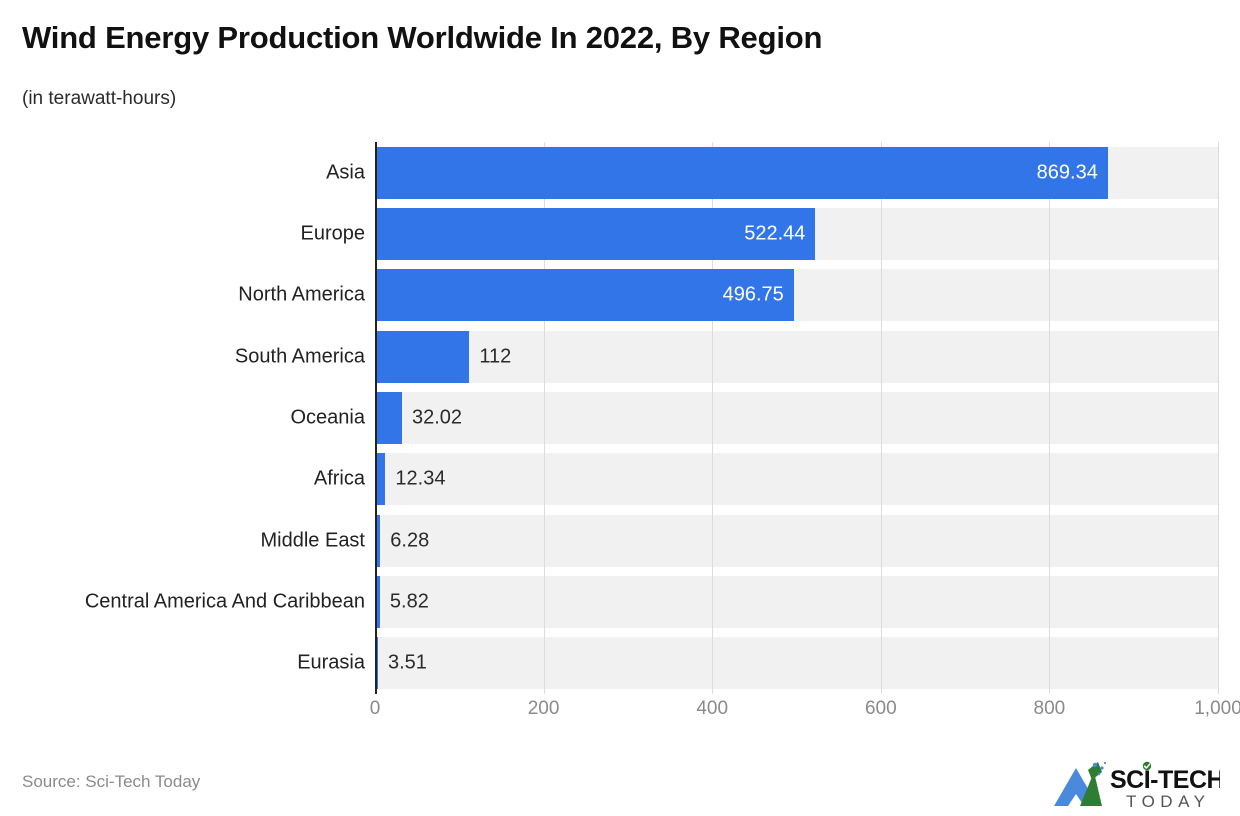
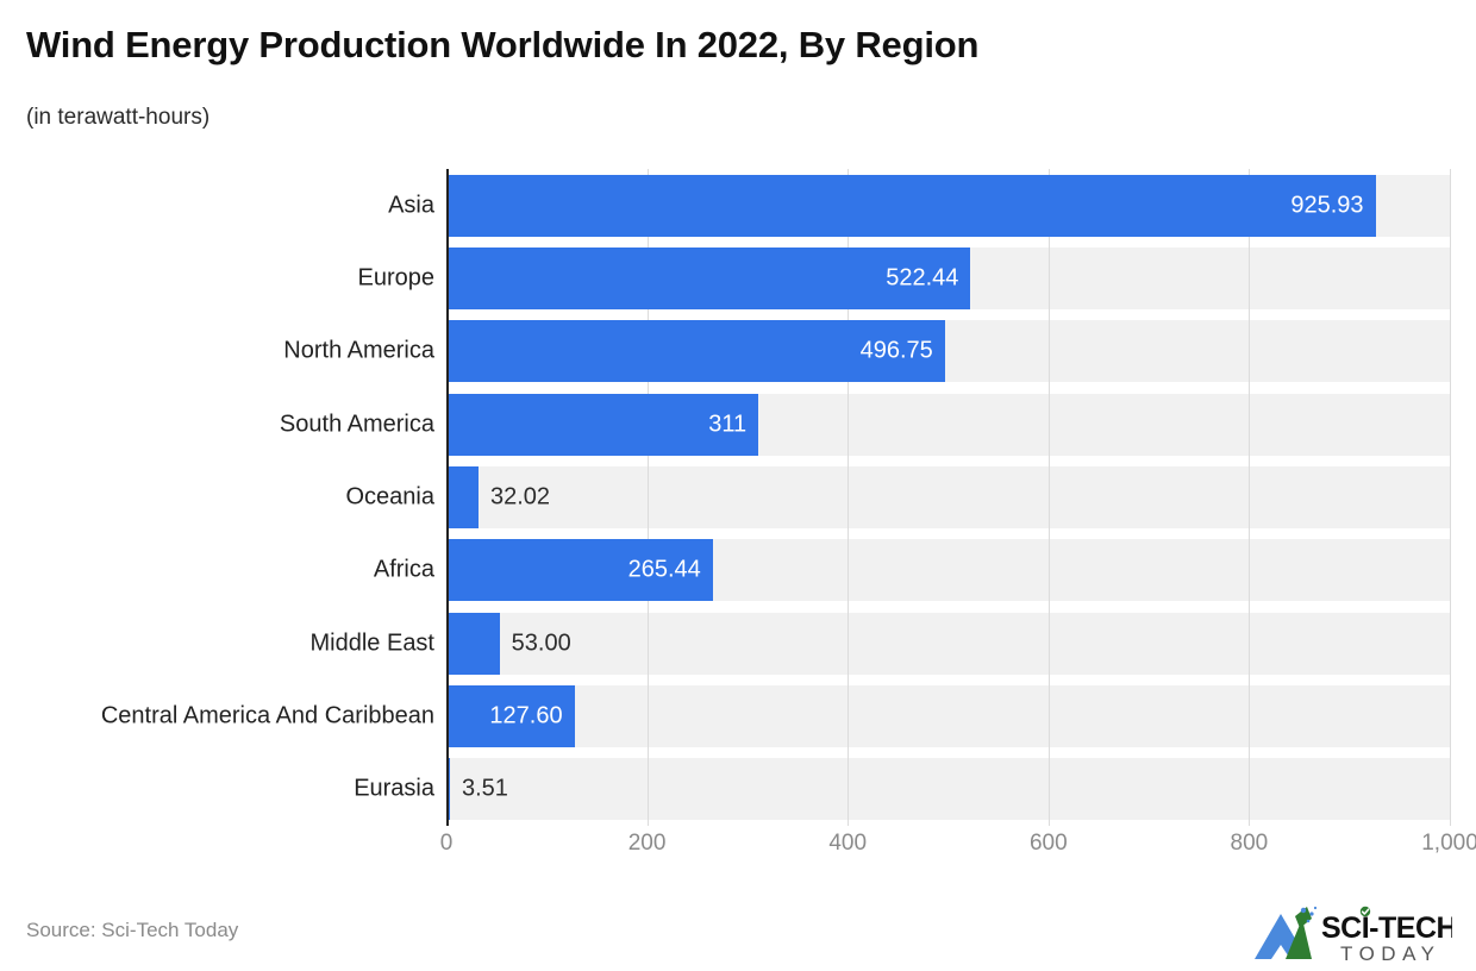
Asia: 869.34 -> 925.93
South America: 112 -> 311
Africa: 12.34 -> 265.44
Middle East: 6.28 -> 53.00
Central America And Caribbean: 5.82 -> 127.60
